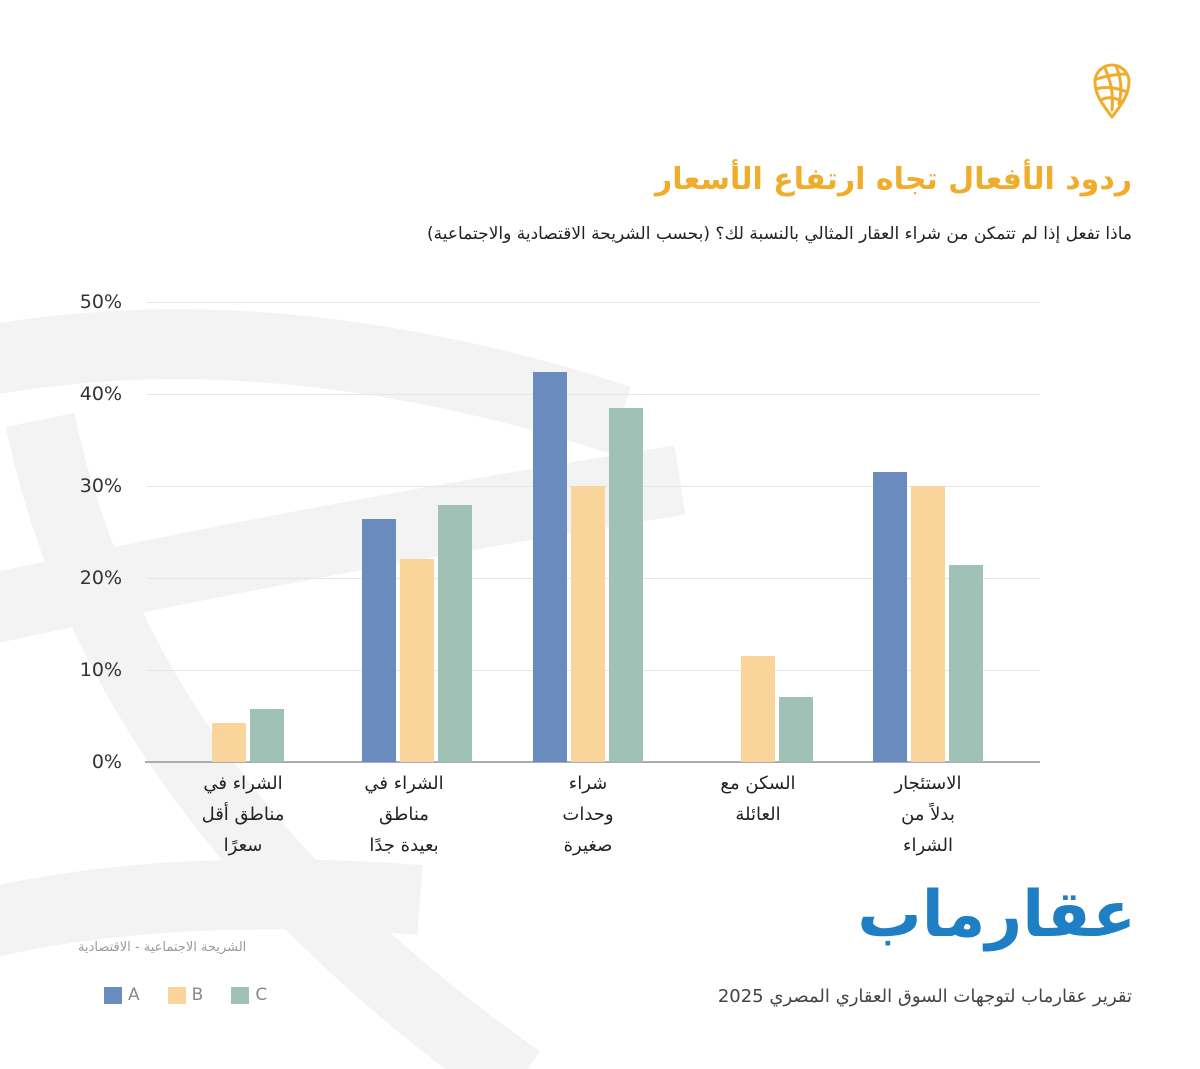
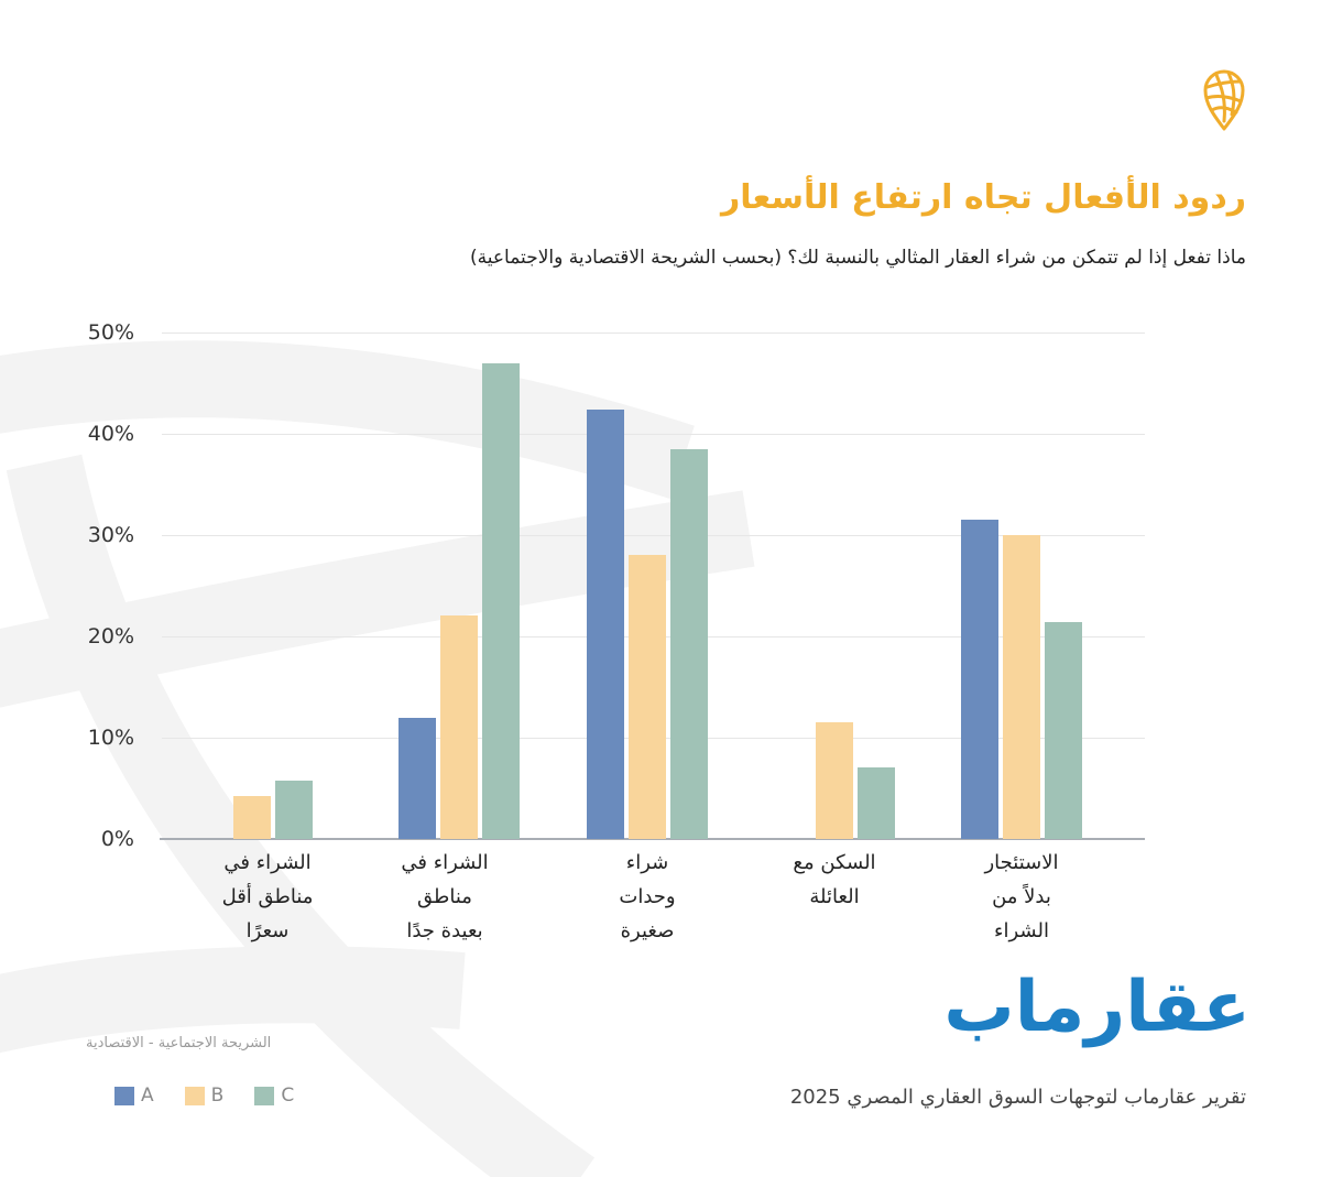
A/الشراء في مناطق بعيدة جدًا: 26% -> 12%
C/الشراء في مناطق بعيدة جدًا: 28% -> 47%
B/شراء وحدات صغيرة: 30% -> 28%
